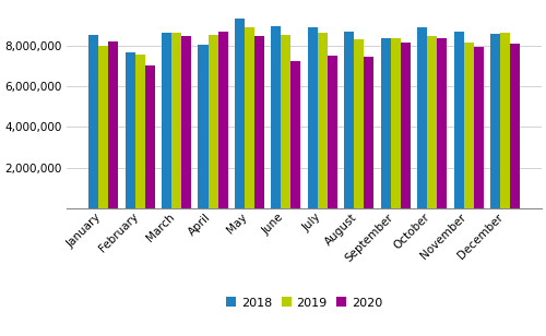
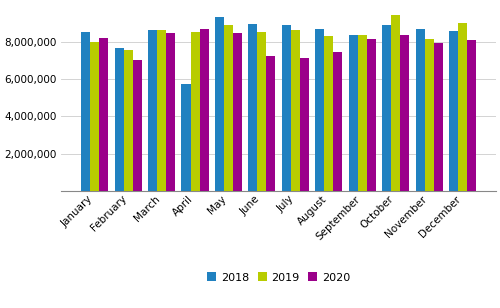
2018/April: 8,000,000 -> 5,700,000
2020/July: 7,500,000 -> 7,100,000
2019/October: 8,400,000 -> 9,400,000
2019/December: 8,600,000 -> 9,000,000
